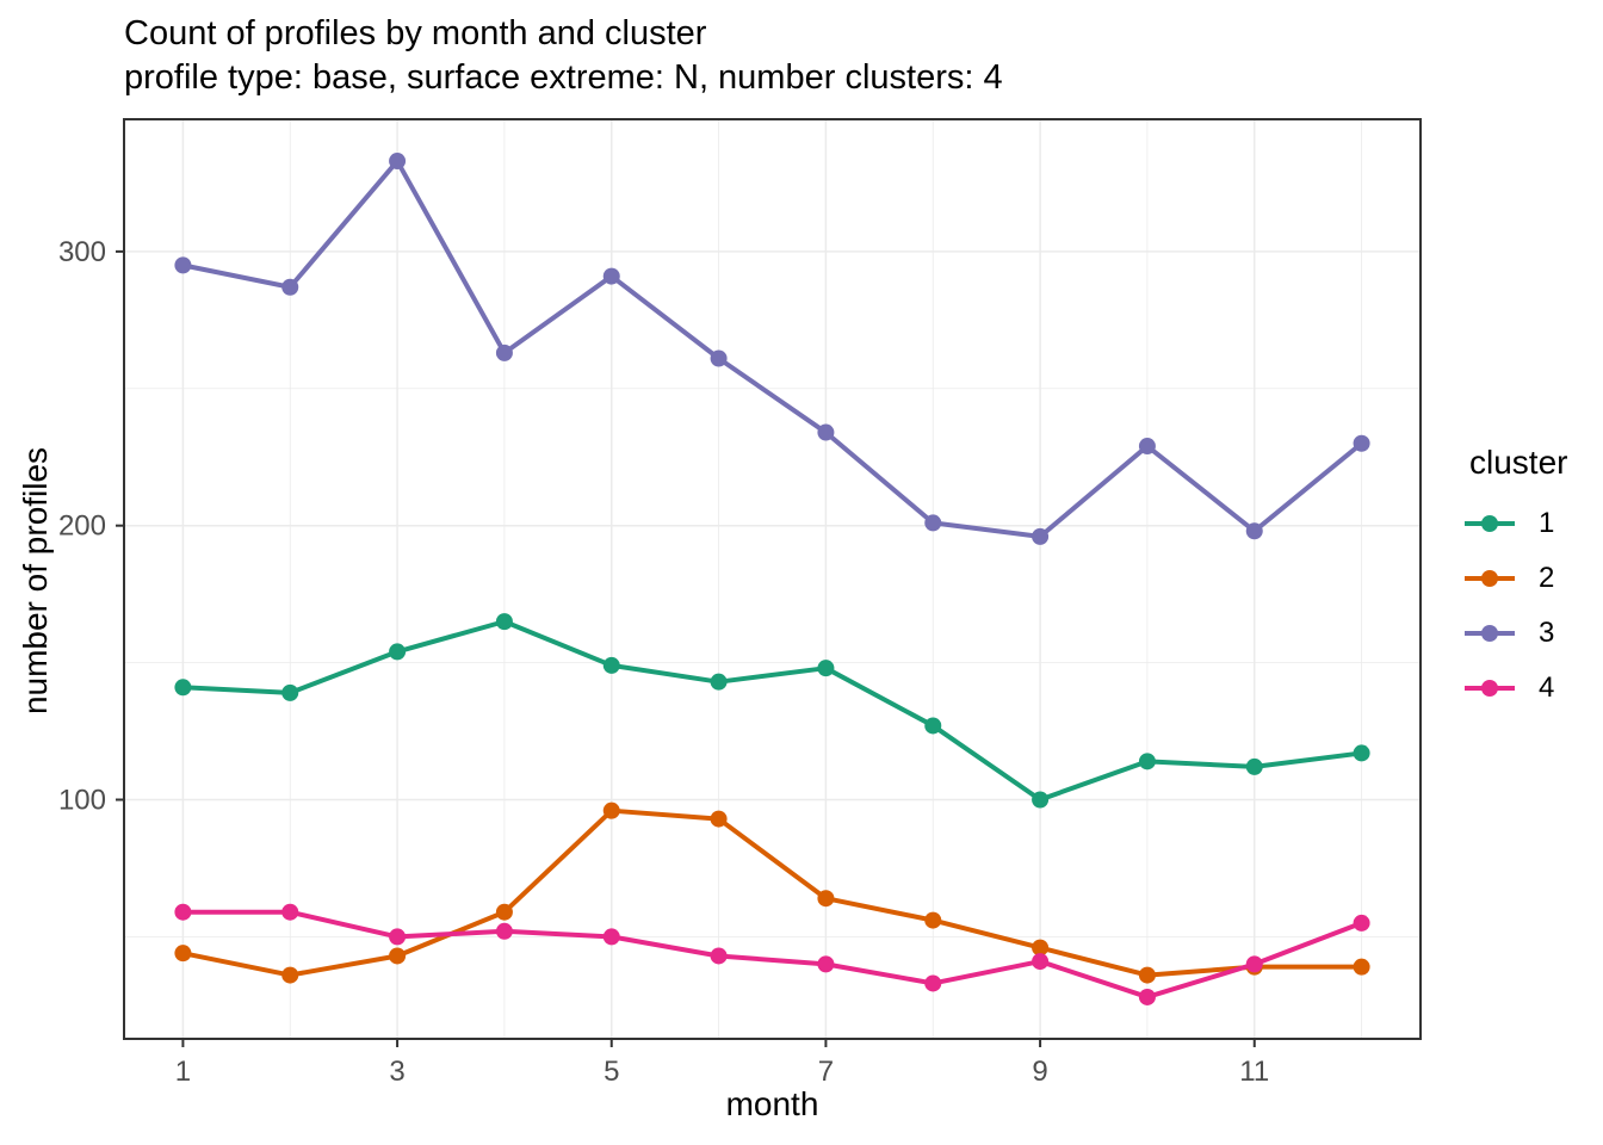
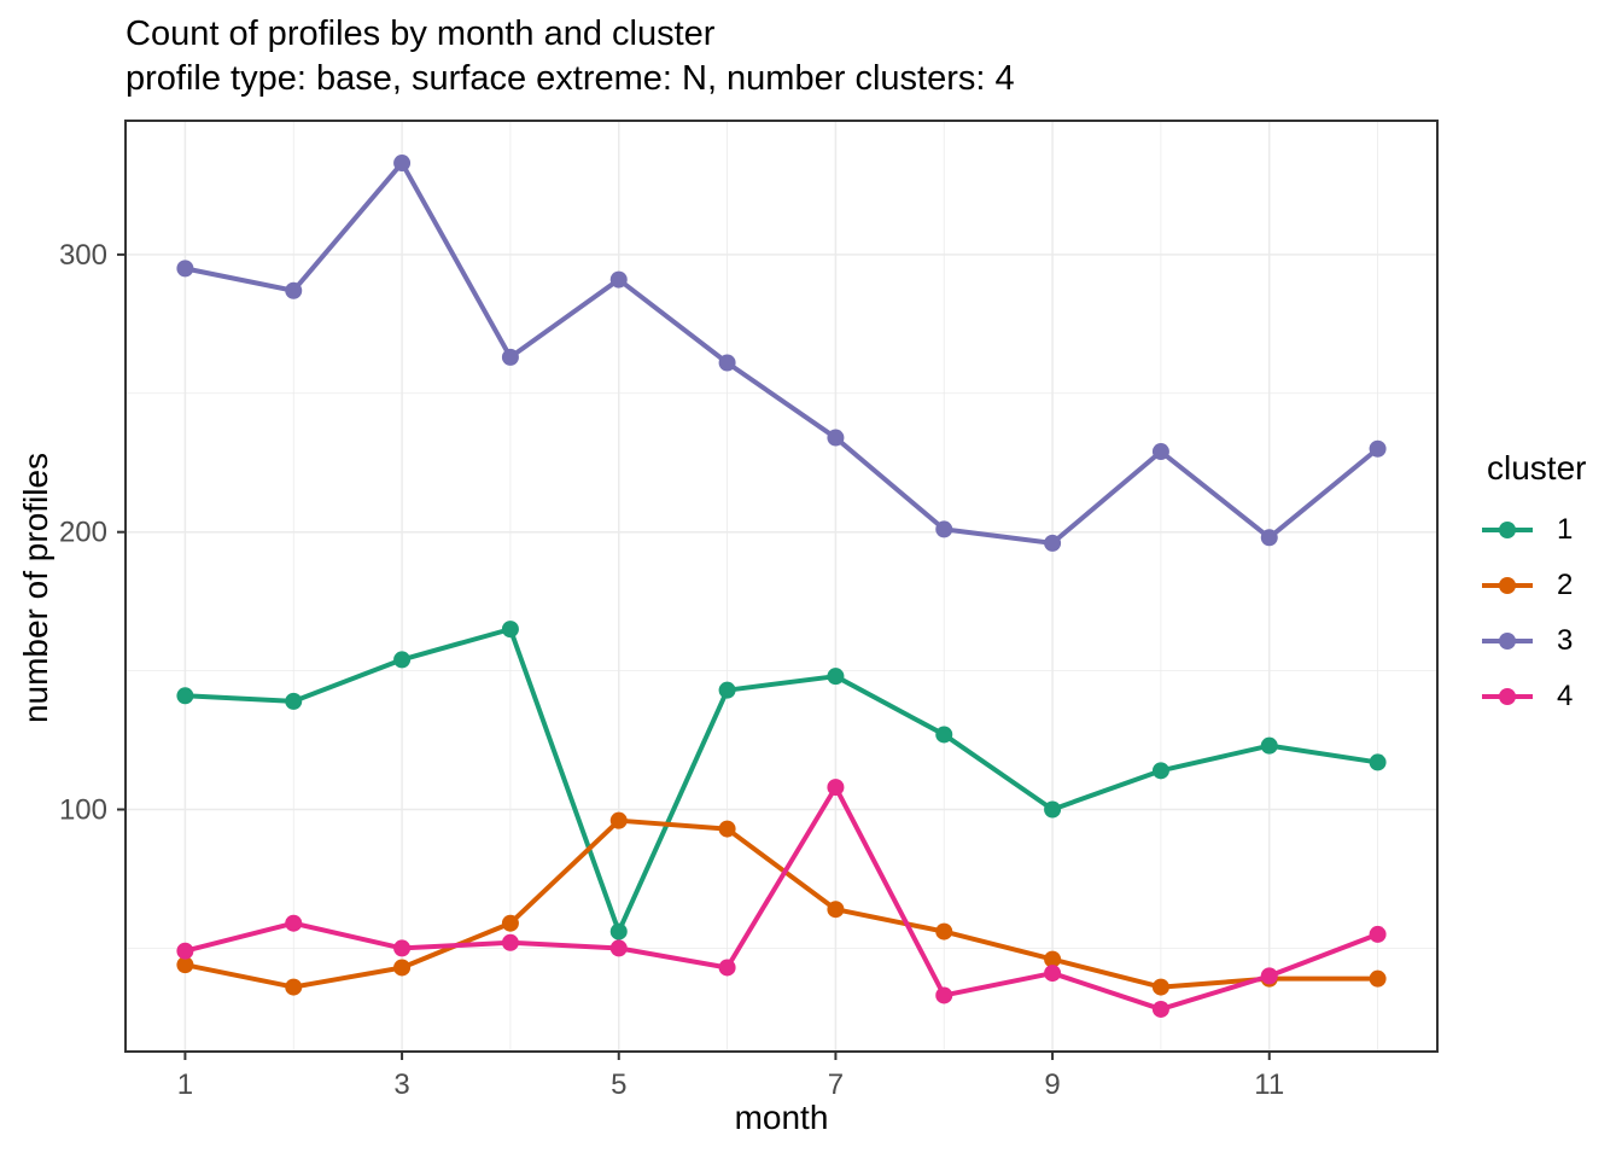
4/1: 59 -> 49
1/5: 149 -> 56
4/7: 40 -> 108
1/11: 112 -> 123
